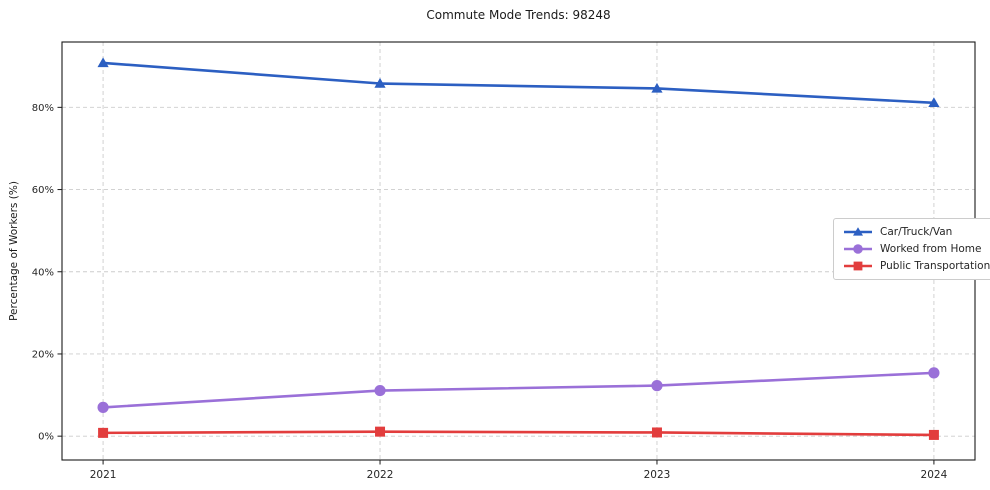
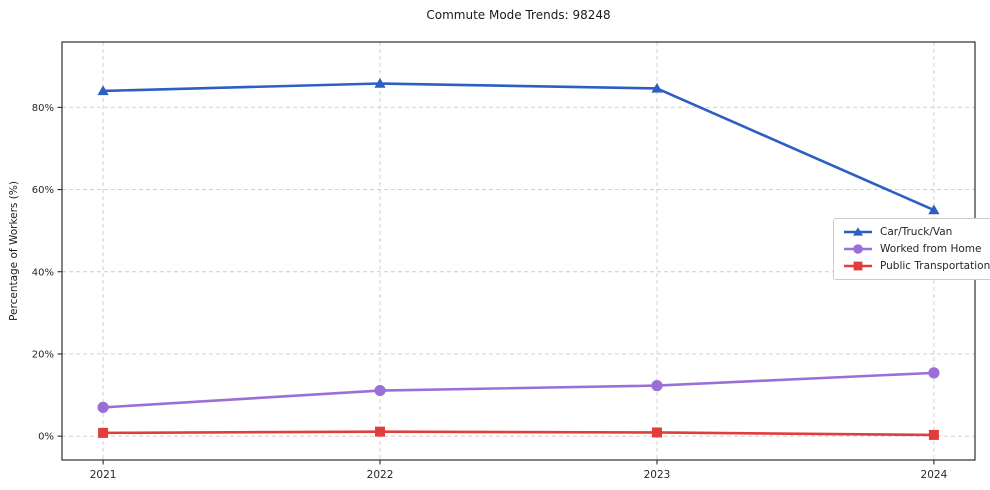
Car/Truck/Van/2021: 91% -> 84%
Car/Truck/Van/2024: 81% -> 55%
